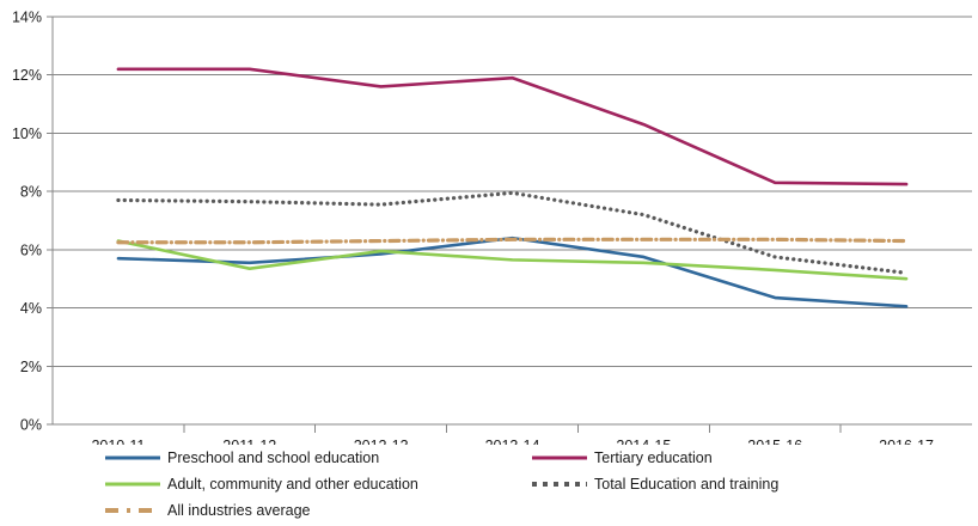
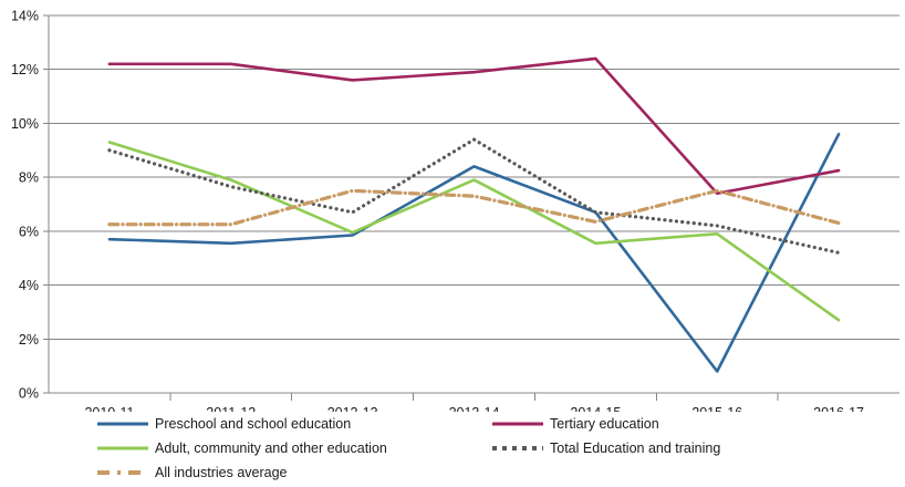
Adult, community and other education/2010-11: 6.3% -> 9.3%
Total Education and training/2010-11: 7.7% -> 9.0%
Adult, community and other education/2011-12: 5.3% -> 7.9%
Total Education and training/2012-13: 7.5% -> 6.7%
All industries average/2012-13: 6.3% -> 7.5%
Preschool and school education/2013-14: 6.4% -> 8.4%
Adult, community and other education/2013-14: 5.7% -> 7.9%
Total Education and training/2013-14: 8.0% -> 9.4%
All industries average/2013-14: 6.3% -> 7.3%
Preschool and school education/2014-15: 5.8% -> 6.7%
Tertiary education/2014-15: 10.3% -> 12.4%
Total Education and training/2014-15: 7.2% -> 6.7%
Preschool and school education/2015-16: 4.3% -> 0.8%
Tertiary education/2015-16: 8.3% -> 7.4%
Adult, community and other education/2015-16: 5.3% -> 5.9%
Total Education and training/2015-16: 5.8% -> 6.2%
All industries average/2015-16: 6.3% -> 7.5%
Preschool and school education/2016-17: 4.0% -> 9.6%
Adult, community and other education/2016-17: 5.0% -> 2.7%
